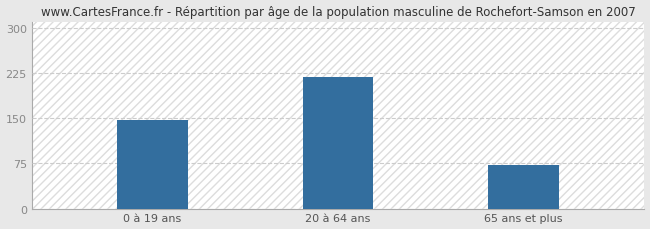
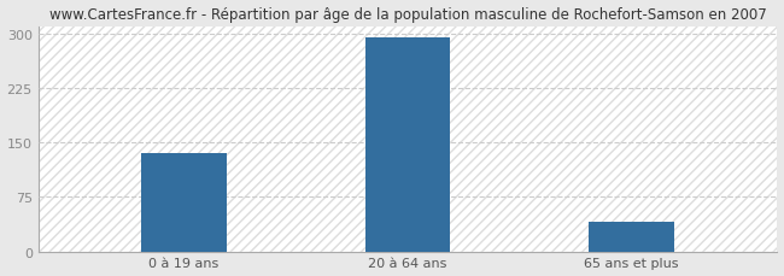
0 à 19 ans: 146 -> 135
20 à 64 ans: 218 -> 295
65 ans et plus: 72 -> 40
